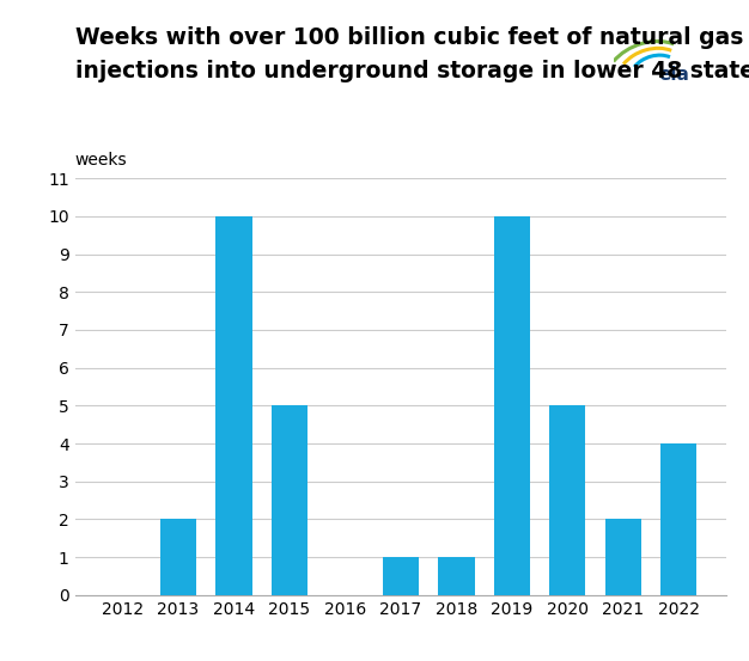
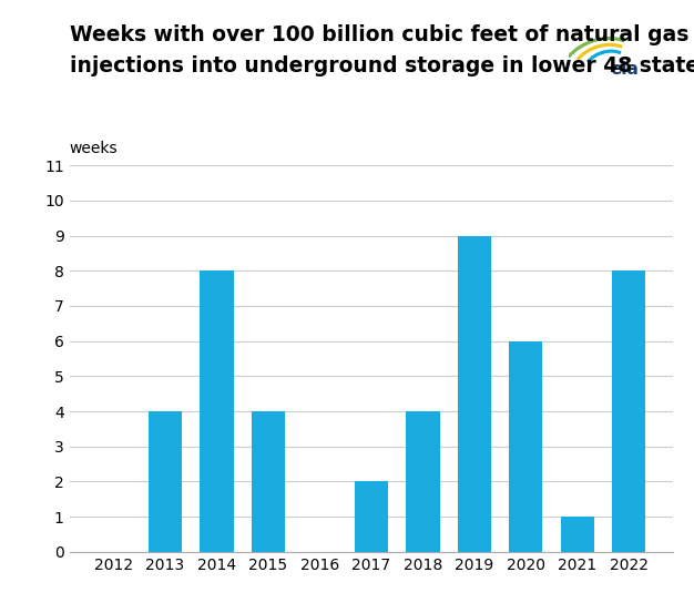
2013: 2 -> 4
2014: 10 -> 8
2015: 5 -> 4
2017: 1 -> 2
2018: 1 -> 4
2019: 10 -> 9
2020: 5 -> 6
2021: 2 -> 1
2022: 4 -> 8
